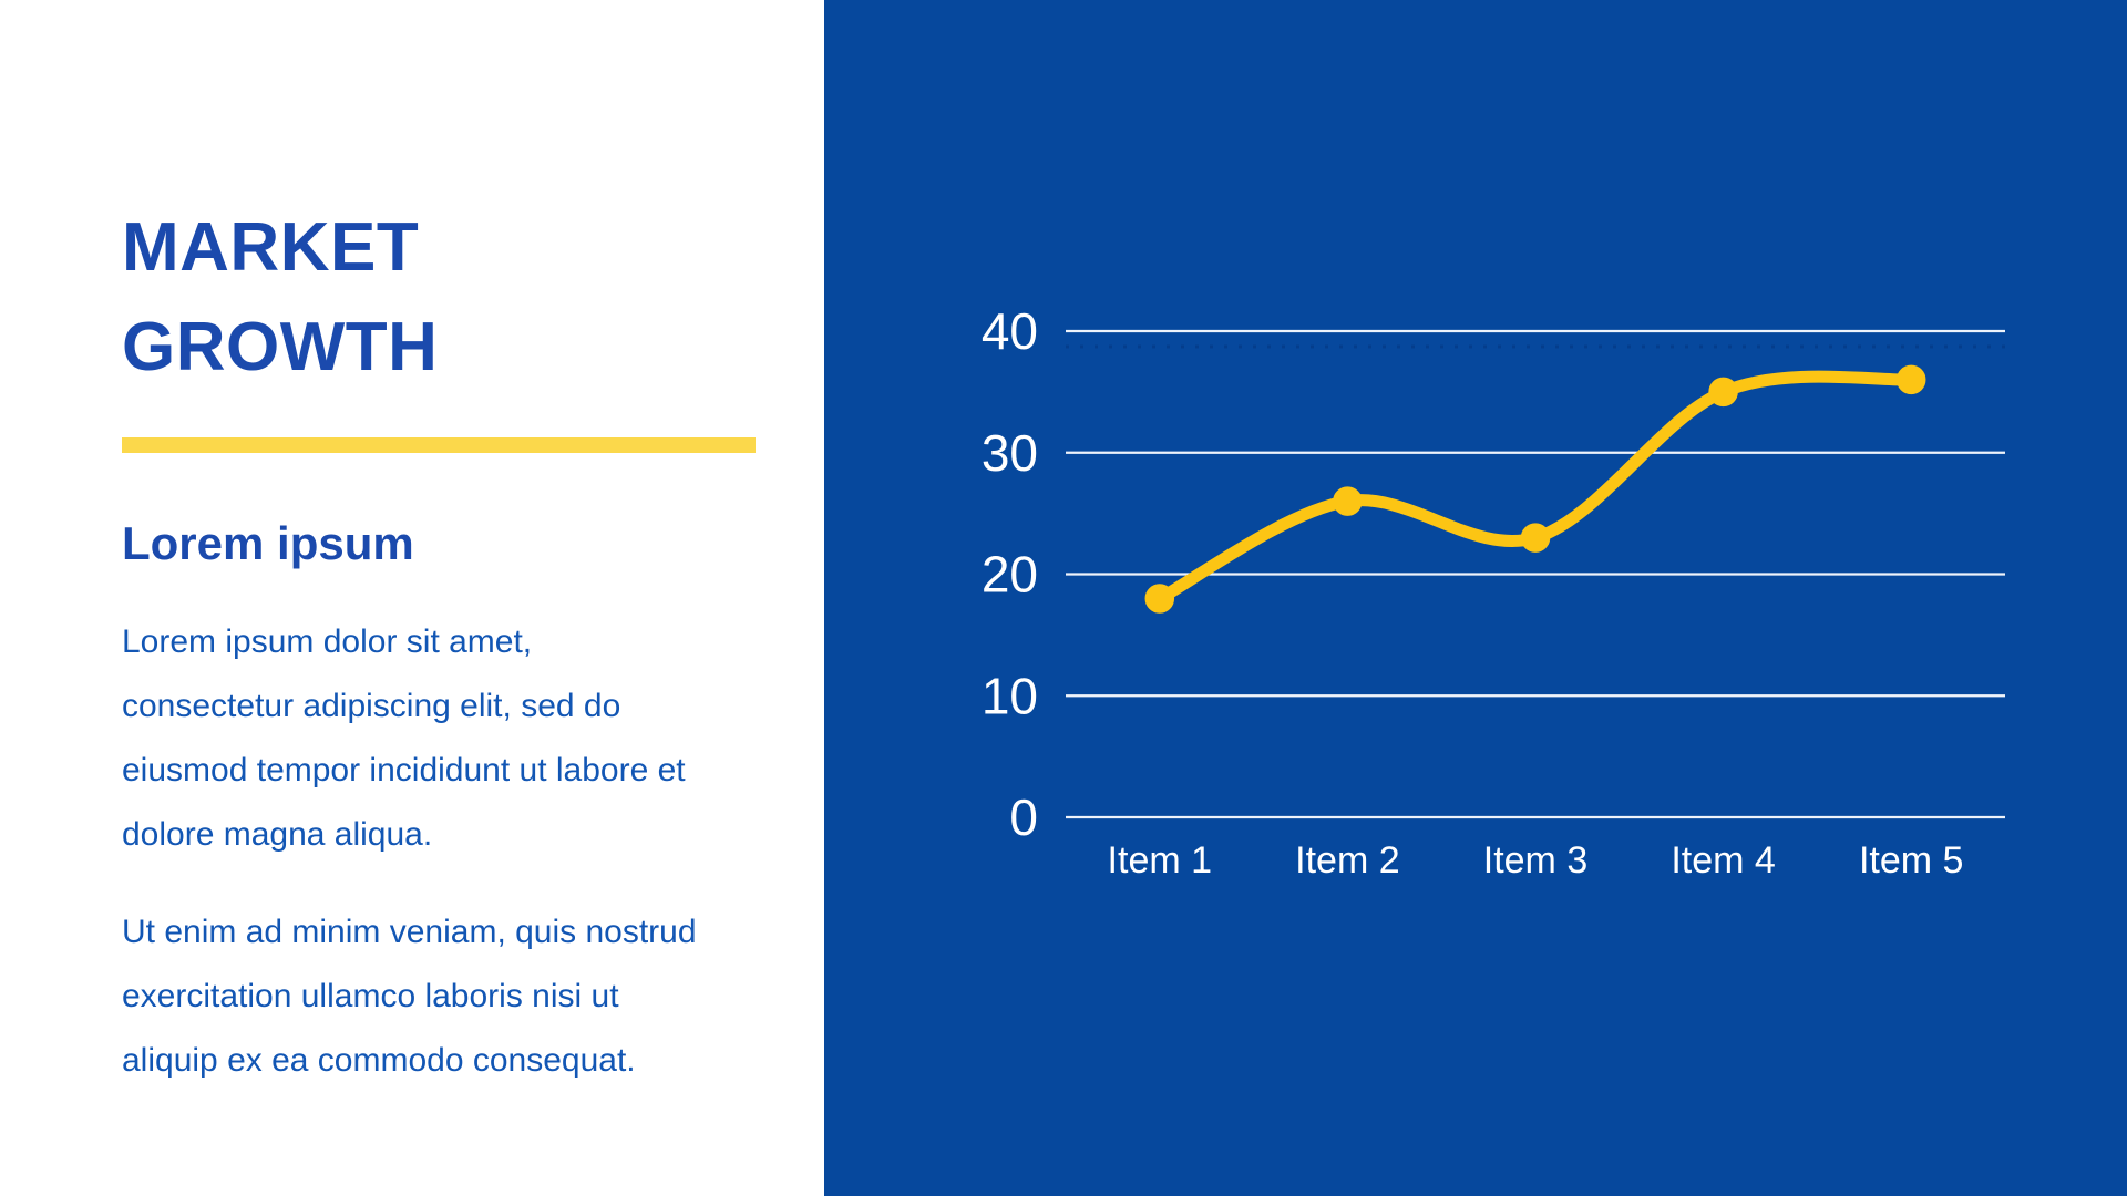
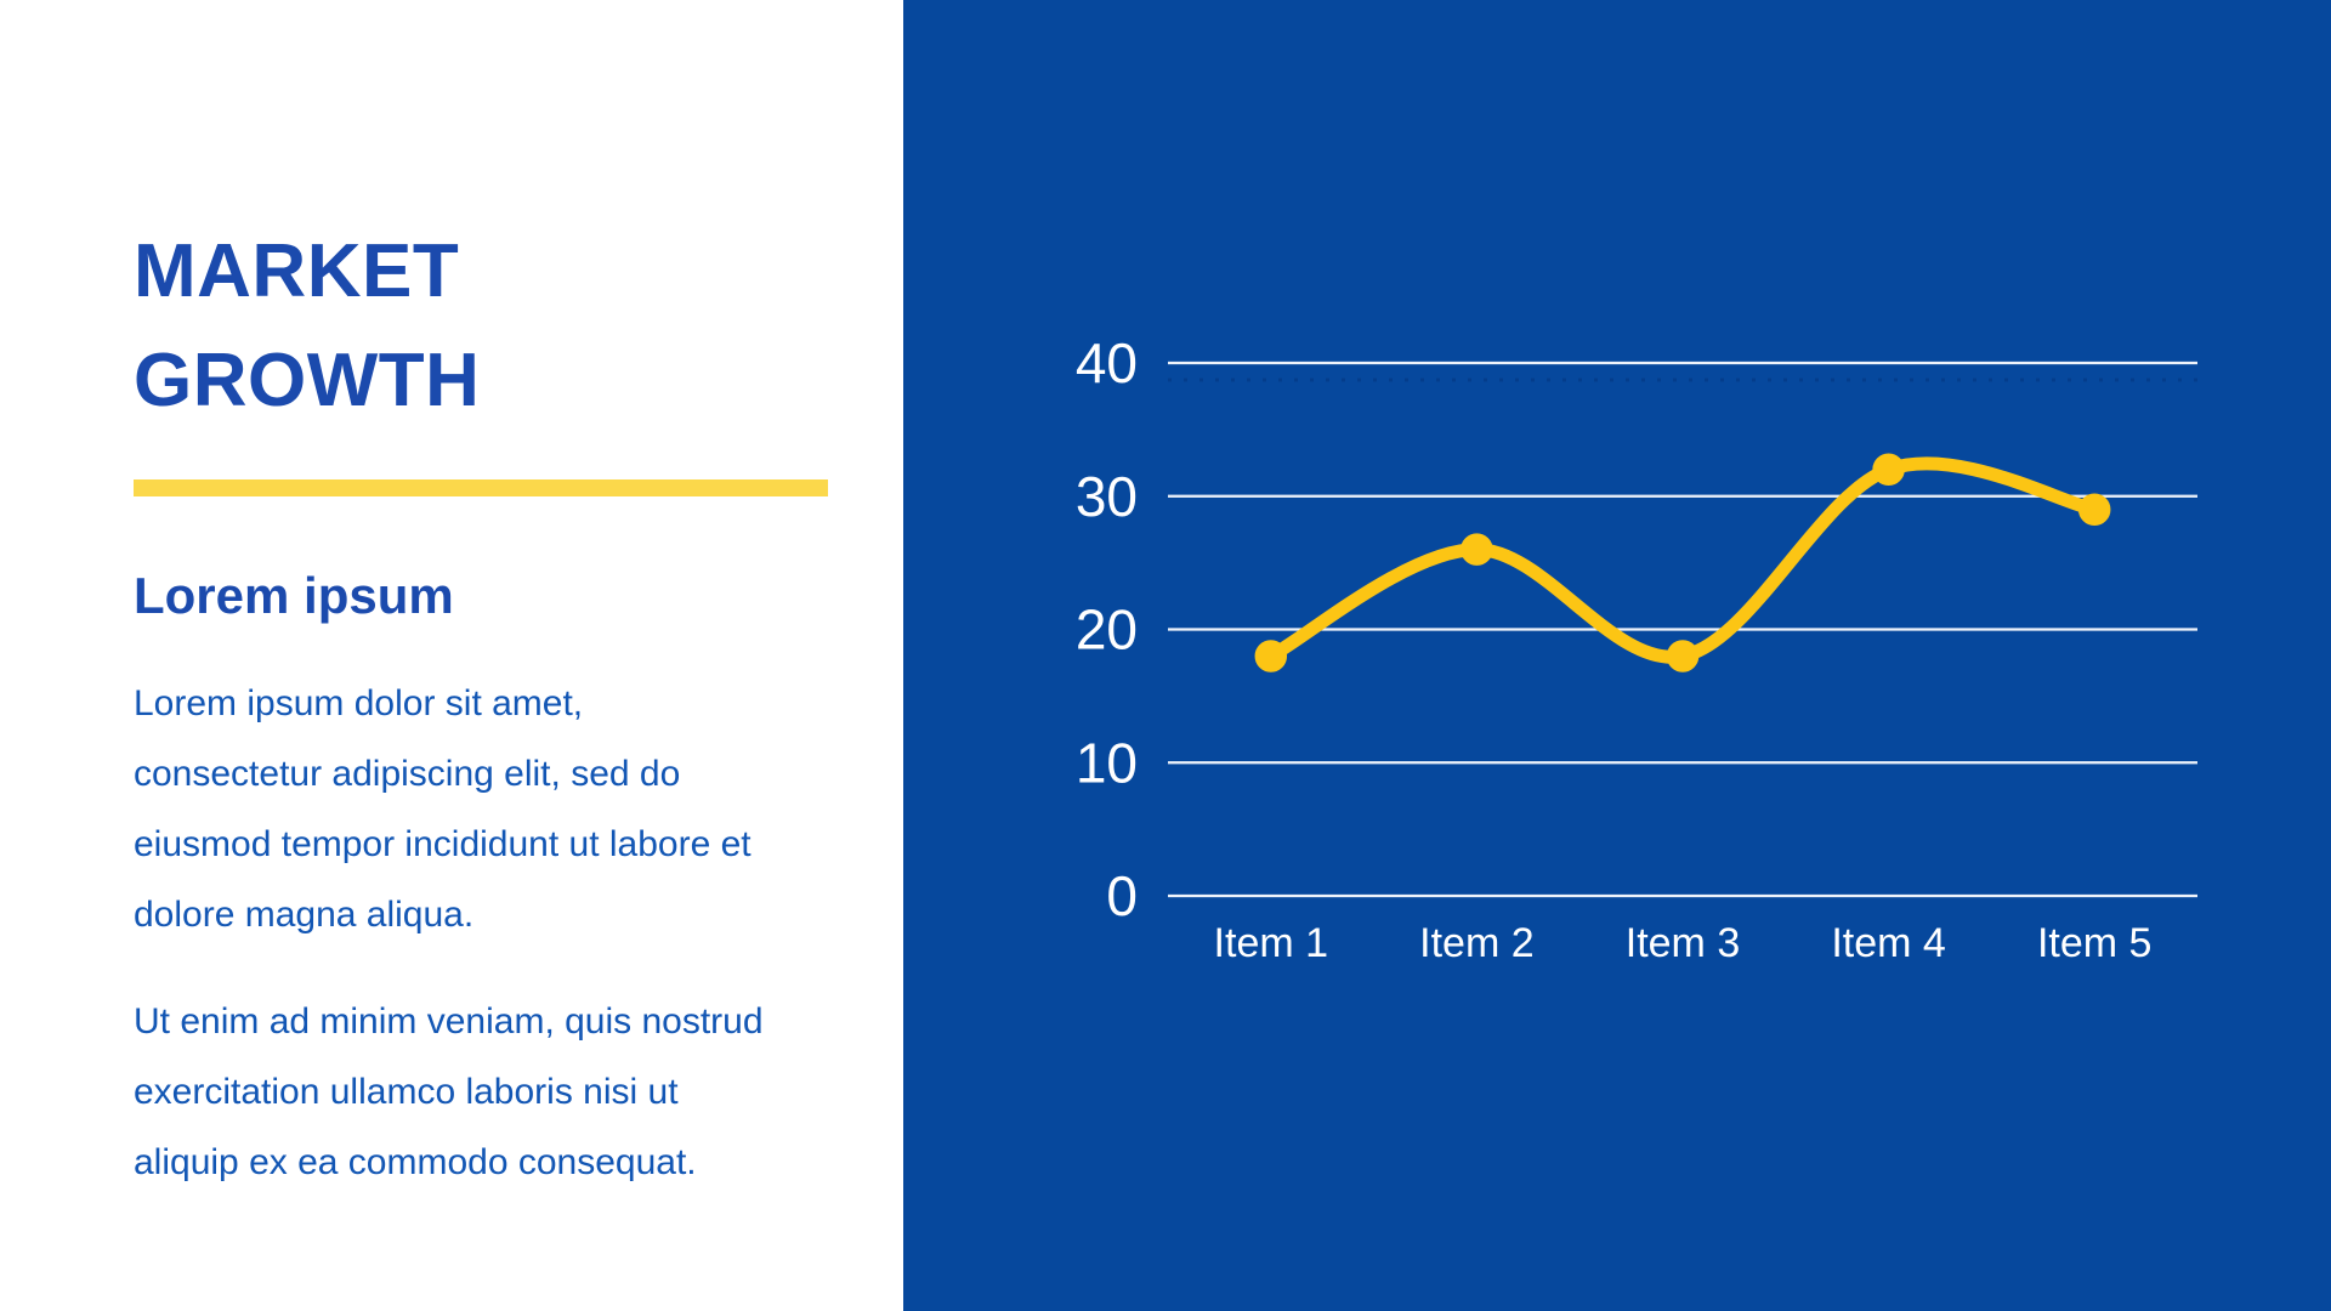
Item 3: 23 -> 18
Item 4: 35 -> 32
Item 5: 36 -> 29
